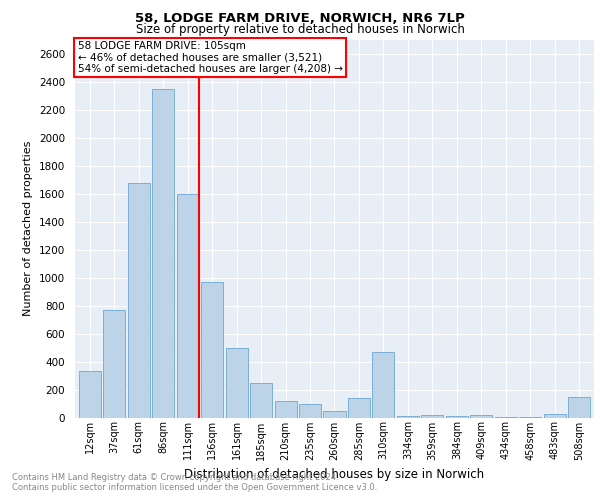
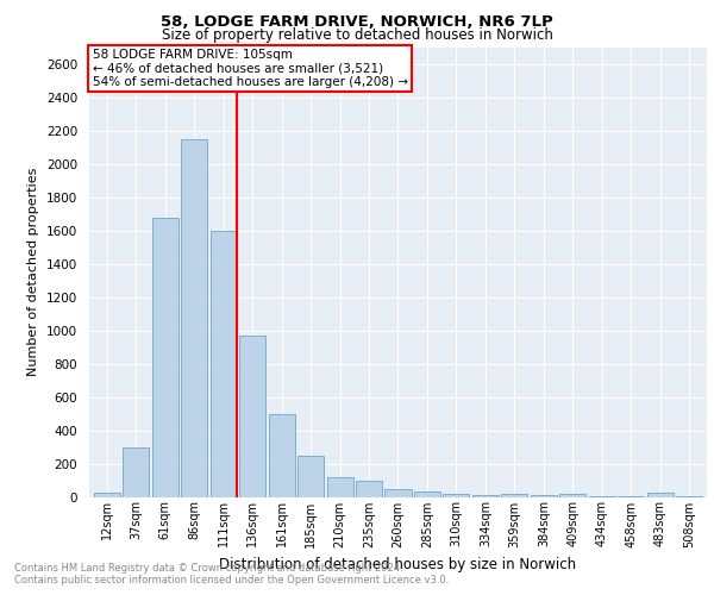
12sqm: 330 -> 20
37sqm: 770 -> 300
86sqm: 2350 -> 2150
285sqm: 140 -> 40
310sqm: 470 -> 20
508sqm: 150 -> 0
